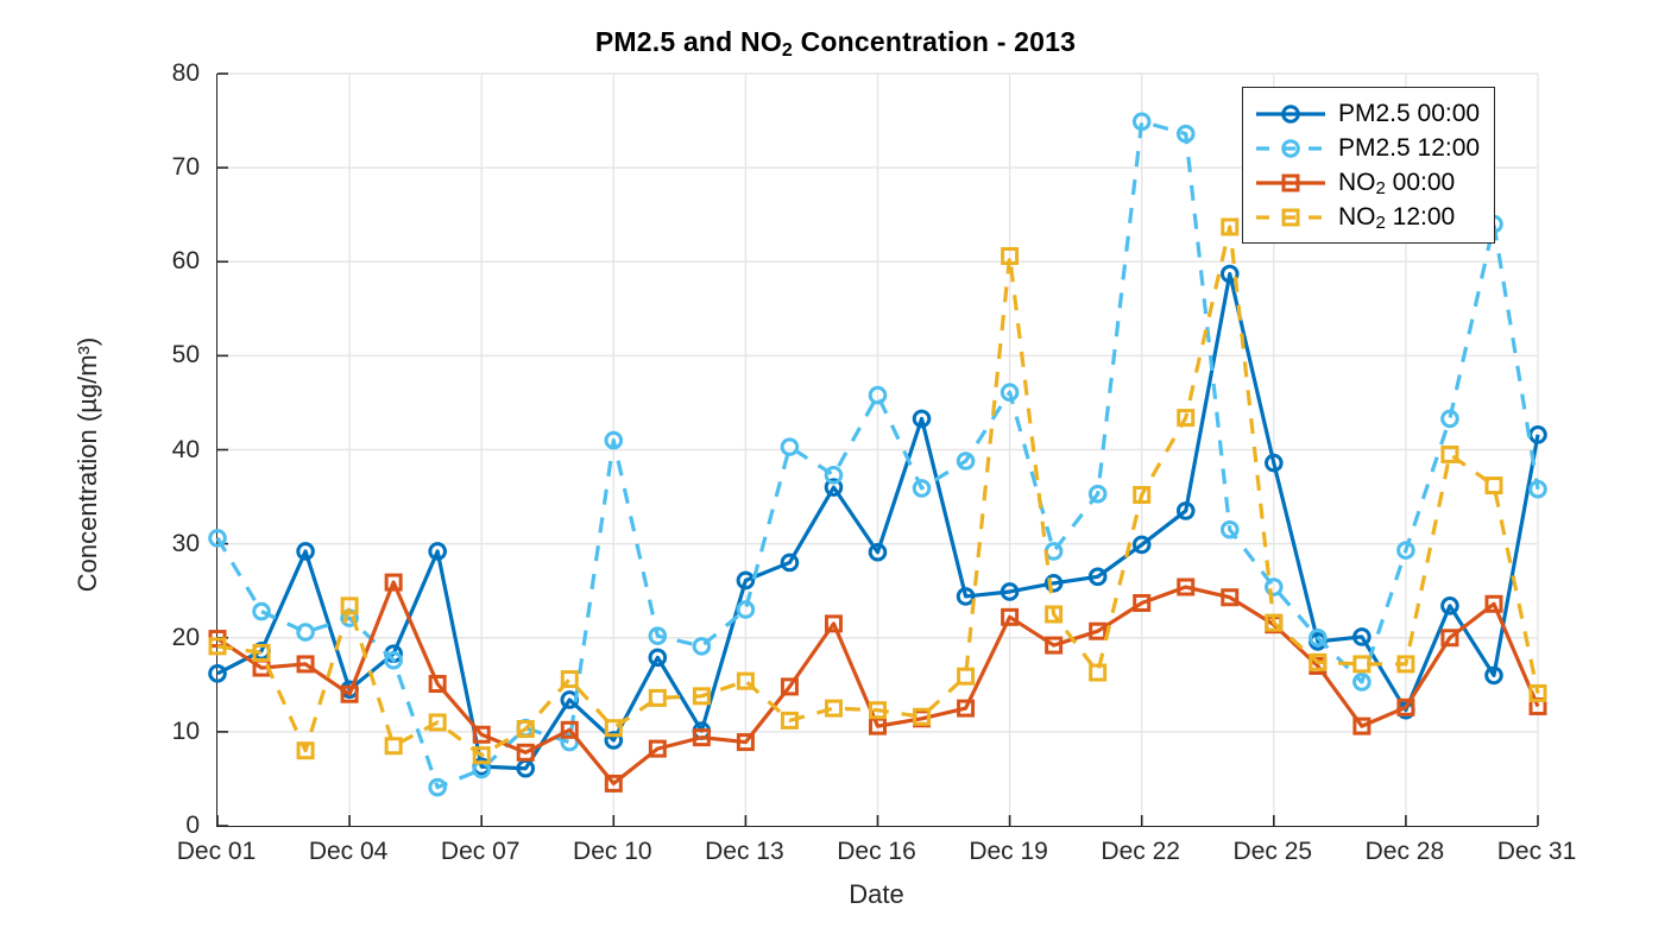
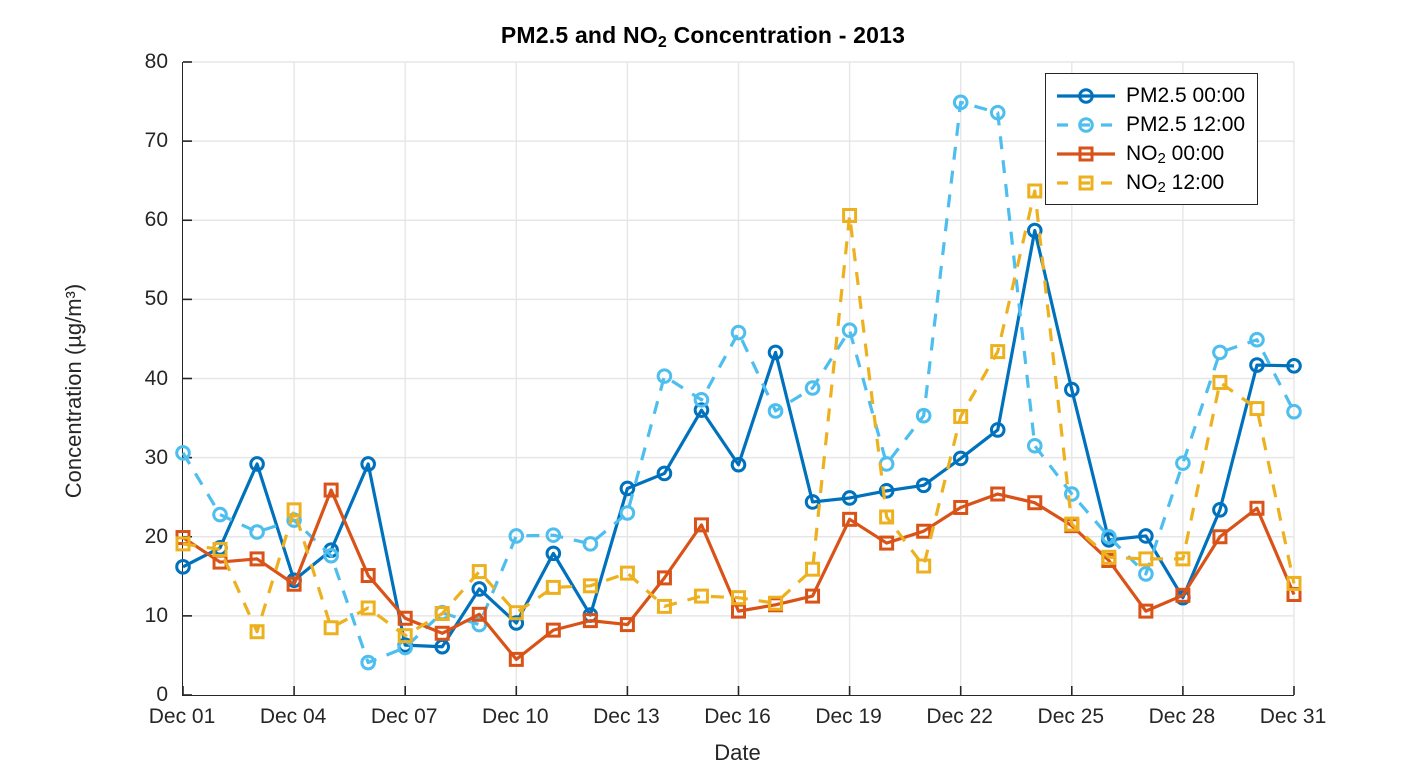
PM2.5 12:00/10: 41 -> 20
PM2.5 00:00/30: 16 -> 42
PM2.5 12:00/30: 64 -> 45
